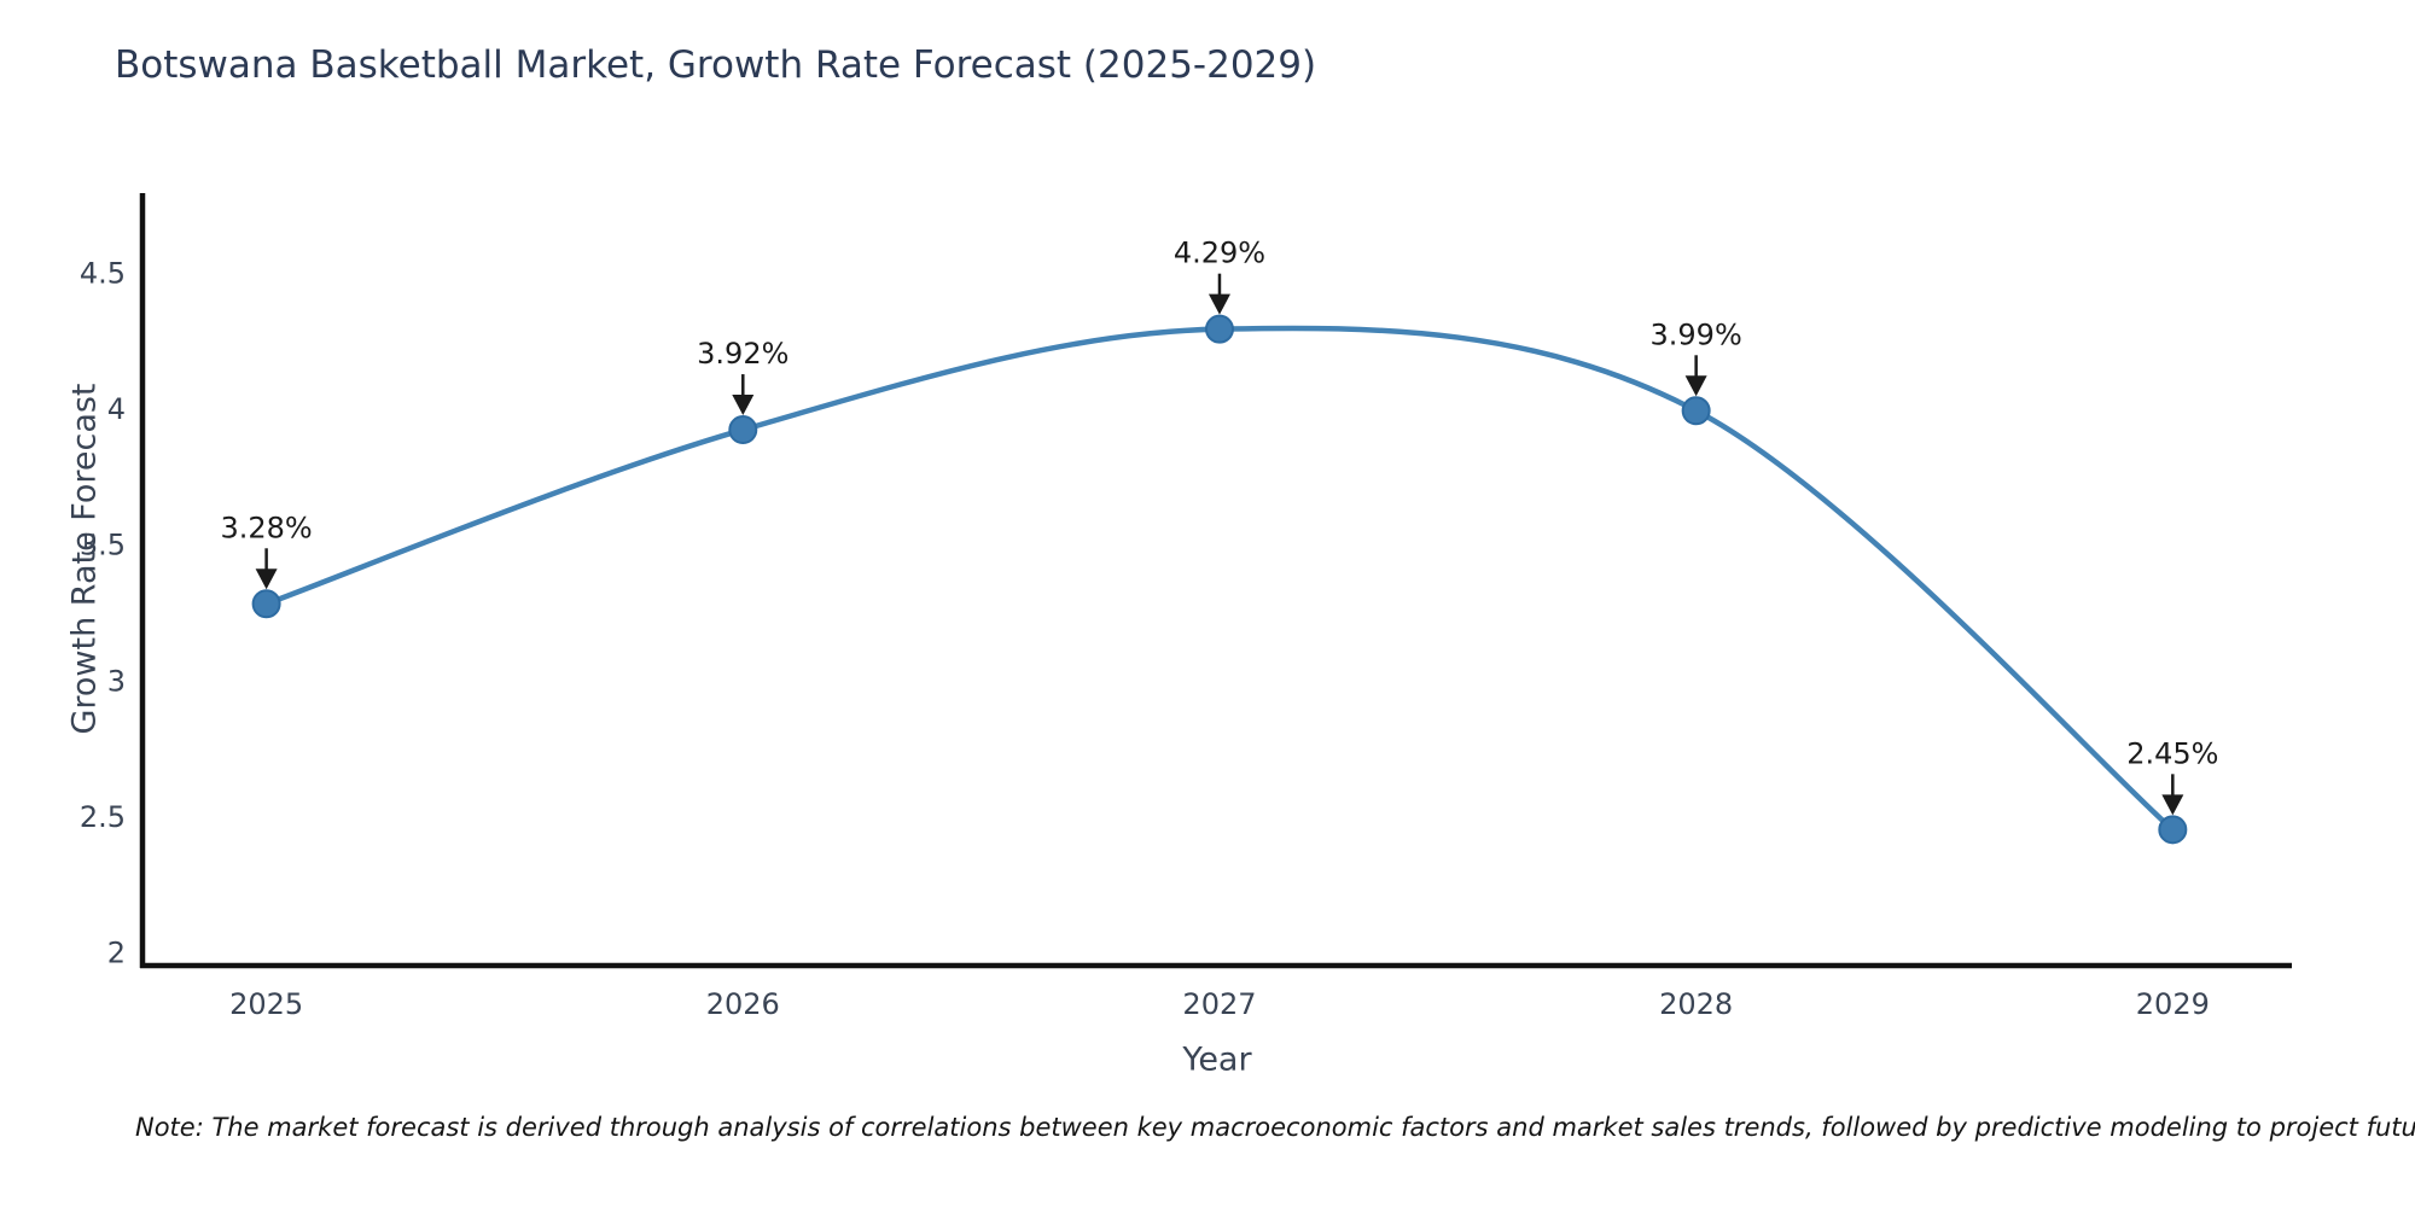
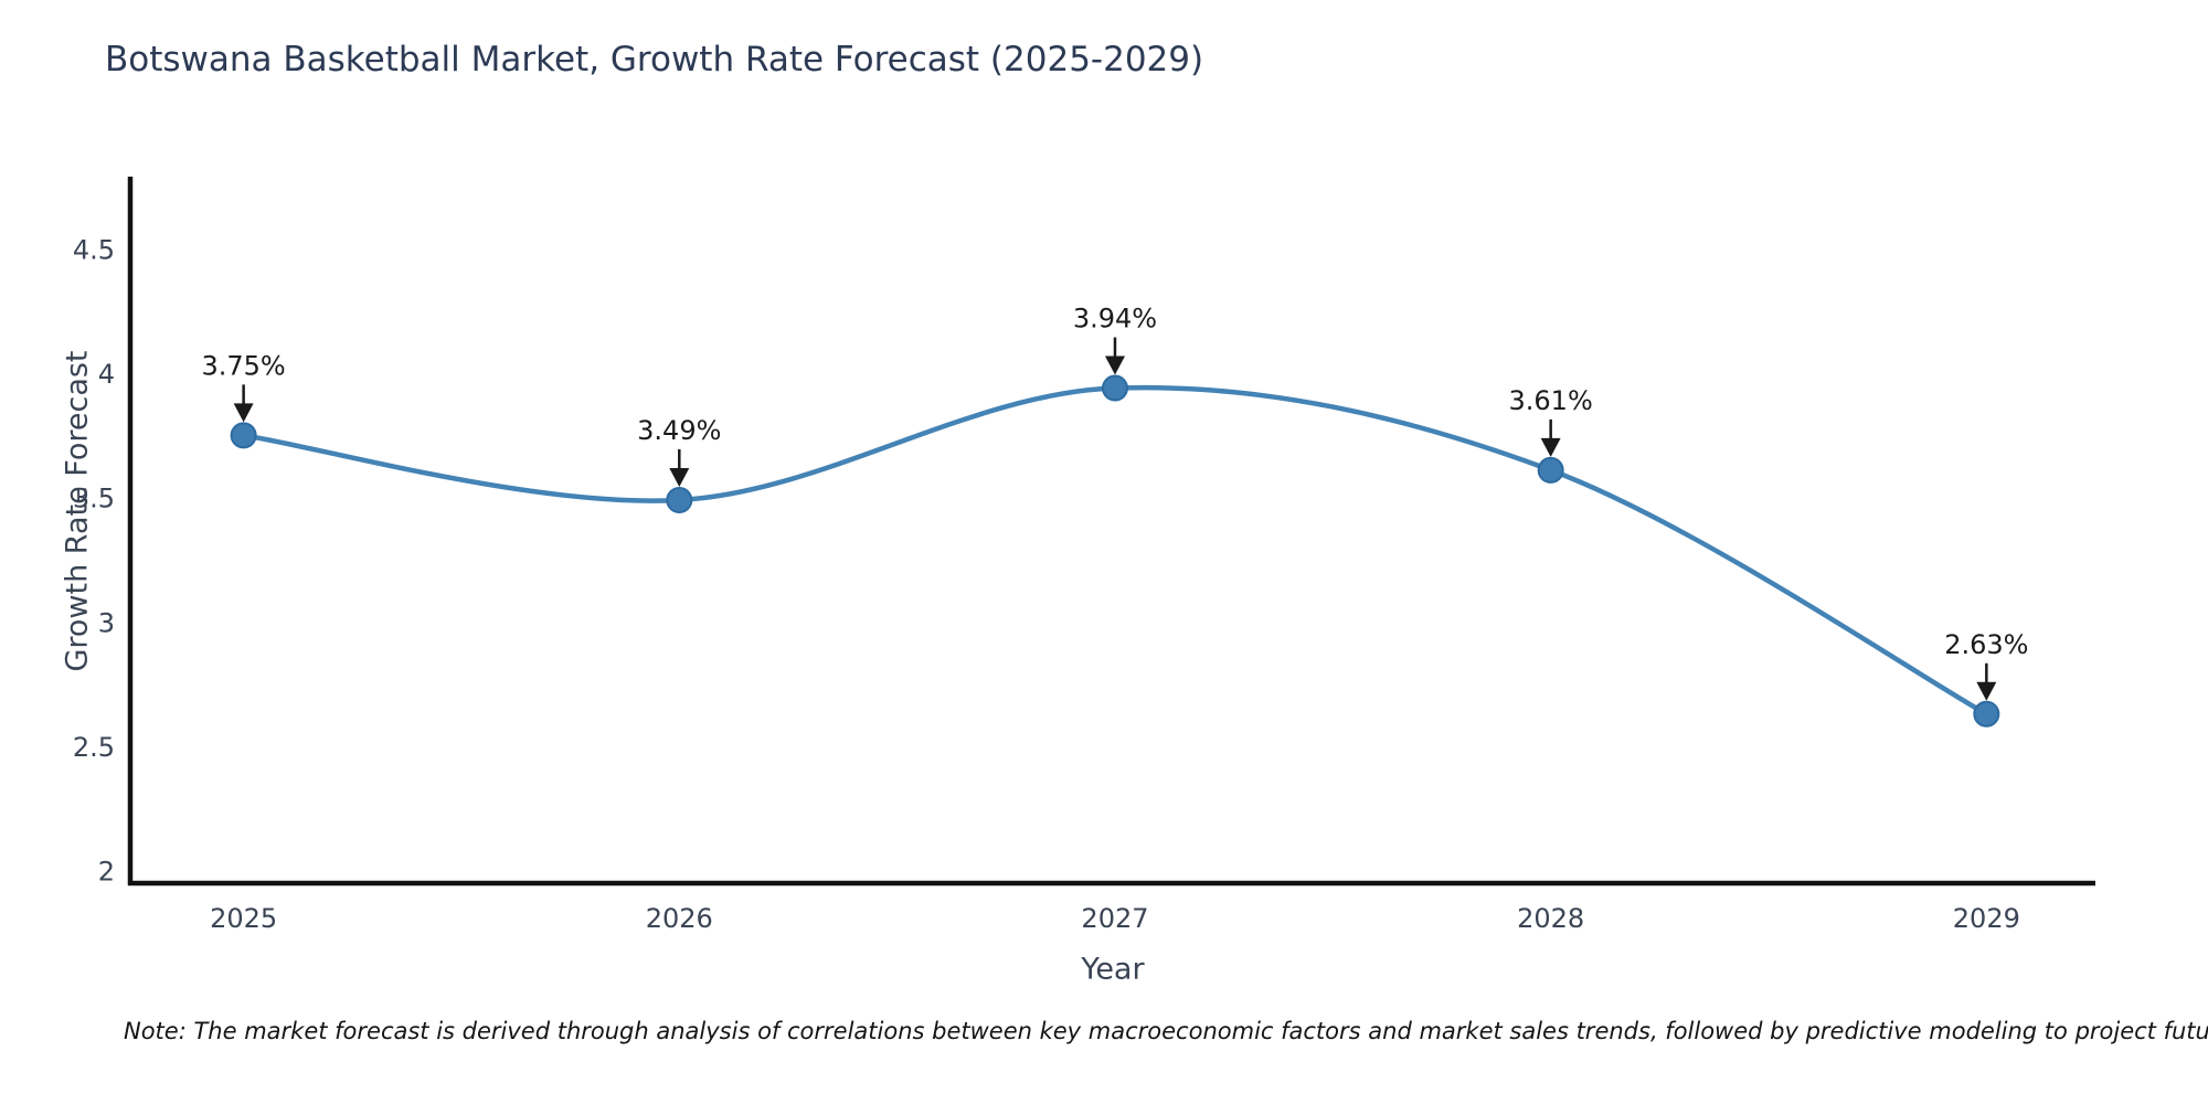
2025: 3.28% -> 3.75%
2026: 3.92% -> 3.49%
2027: 4.29% -> 3.94%
2028: 3.99% -> 3.61%
2029: 2.45% -> 2.63%
